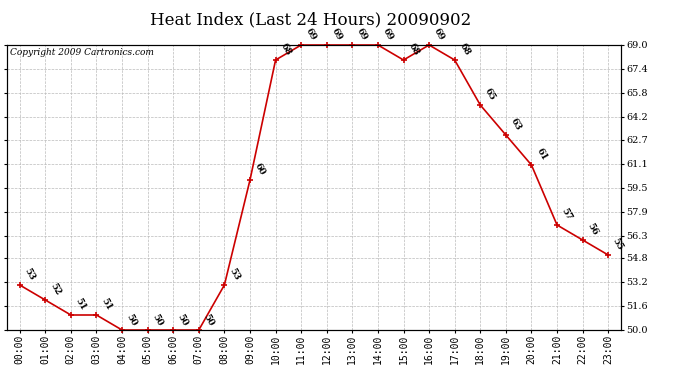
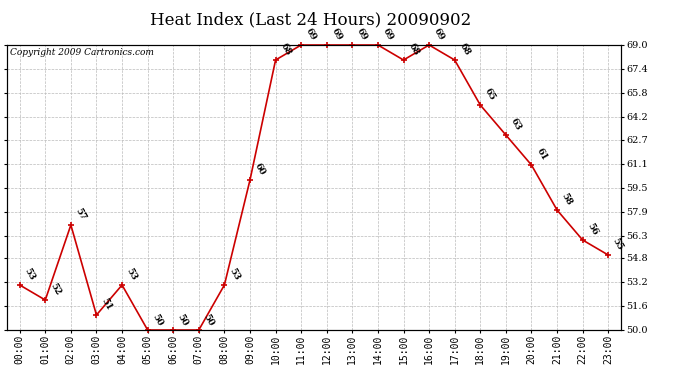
02:00: 51 -> 57
04:00: 50 -> 53
21:00: 57 -> 58
